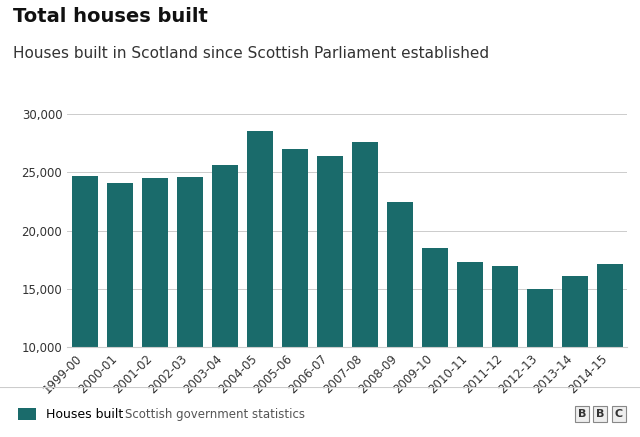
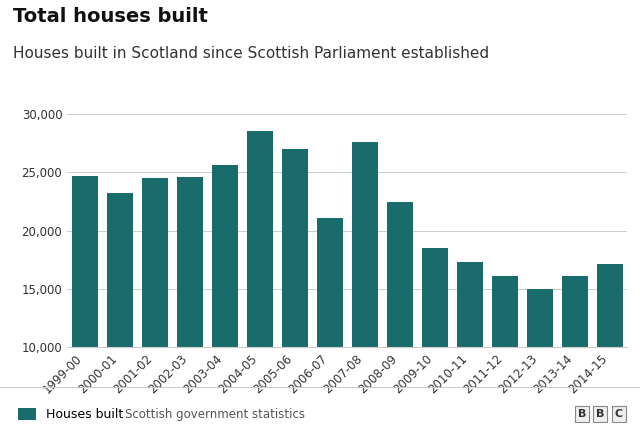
2000-01: 24,100 -> 23,200
2006-07: 26,400 -> 21,100
2011-12: 17,000 -> 16,100
